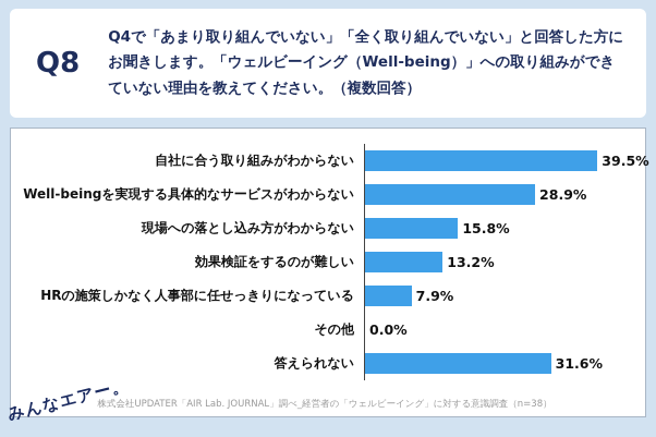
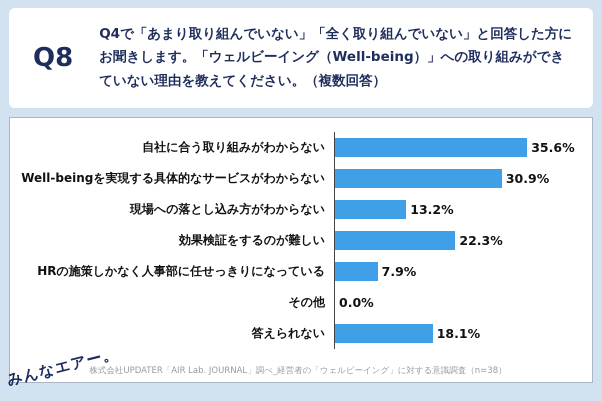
自社に合う取り組みがわからない: 39.5% -> 35.6%
Well-beingを実現する具体的なサービスがわからない: 28.9% -> 30.9%
現場への落とし込み方がわからない: 15.8% -> 13.2%
効果検証をするのが難しい: 13.2% -> 22.3%
答えられない: 31.6% -> 18.1%
